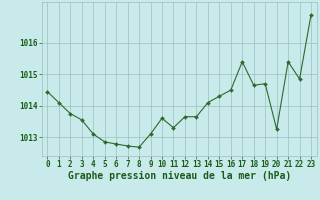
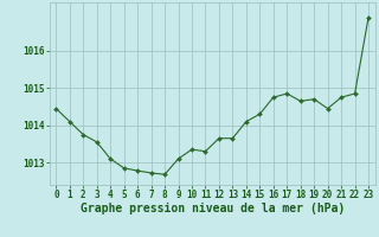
10: 1013.60 -> 1013.35
16: 1014.50 -> 1014.75
17: 1015.40 -> 1014.85
20: 1013.25 -> 1014.45
21: 1015.40 -> 1014.75
